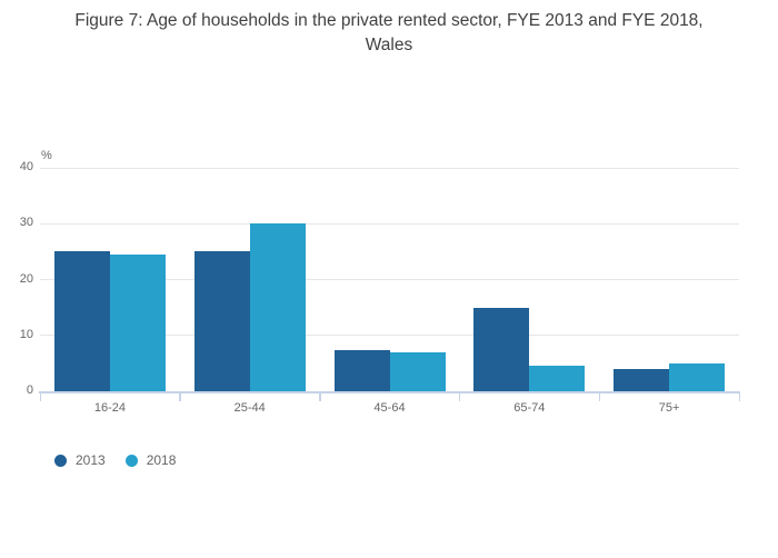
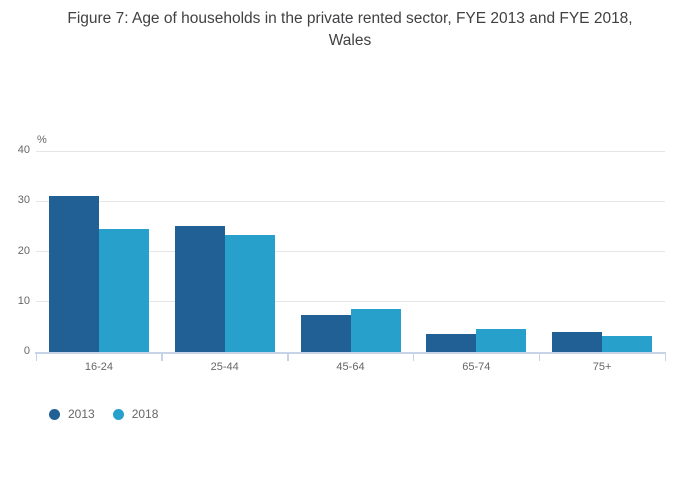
2013/16-24: 25 -> 31
2018/25-44: 30 -> 23
2018/45-64: 7 -> 8
2013/65-74: 15 -> 4
2018/75+: 5 -> 3
